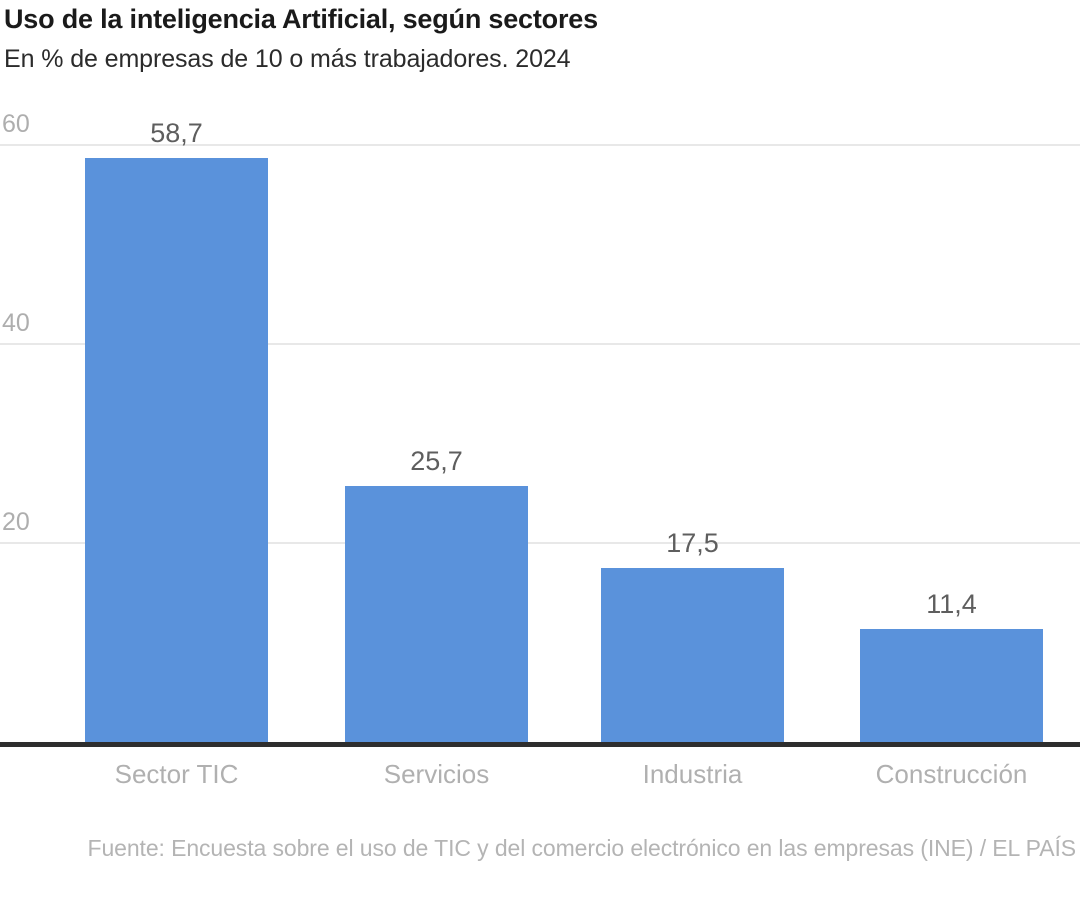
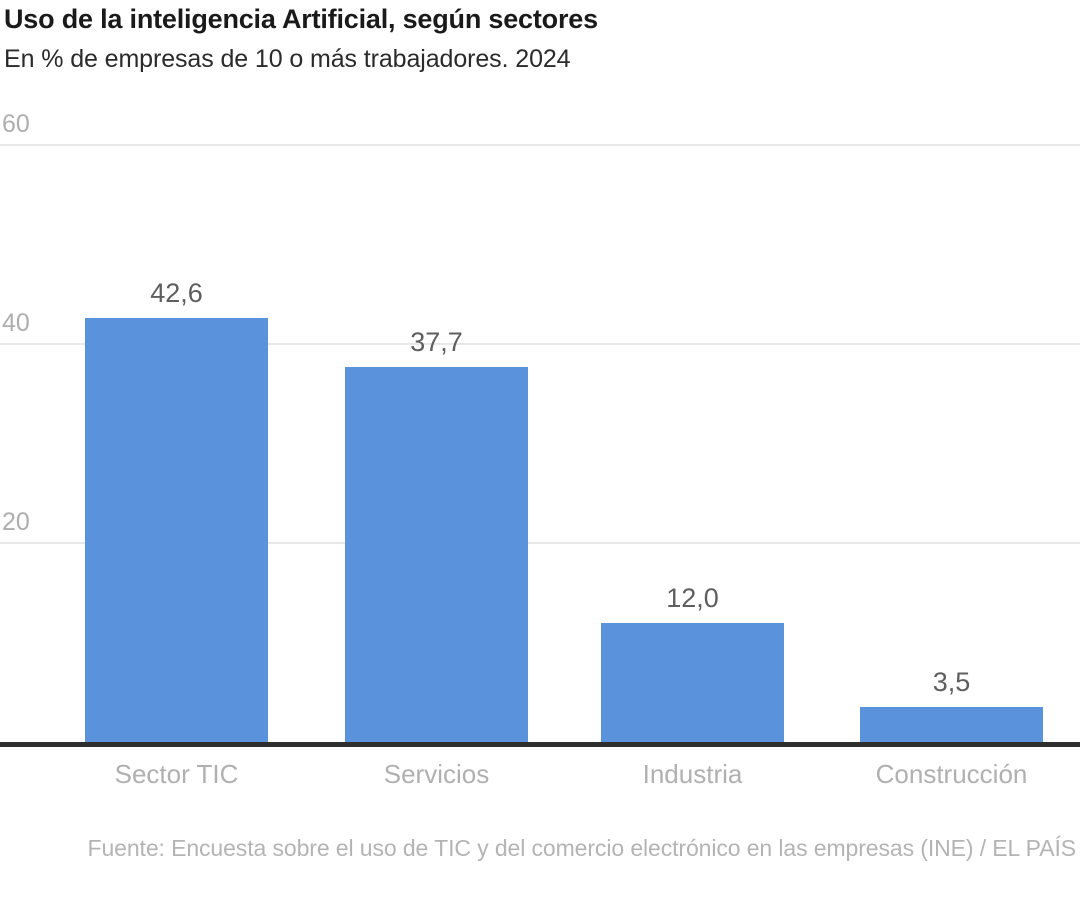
Sector TIC: 58,7 -> 42,6
Servicios: 25,7 -> 37,7
Industria: 17,5 -> 12,0
Construcción: 11,4 -> 3,5
